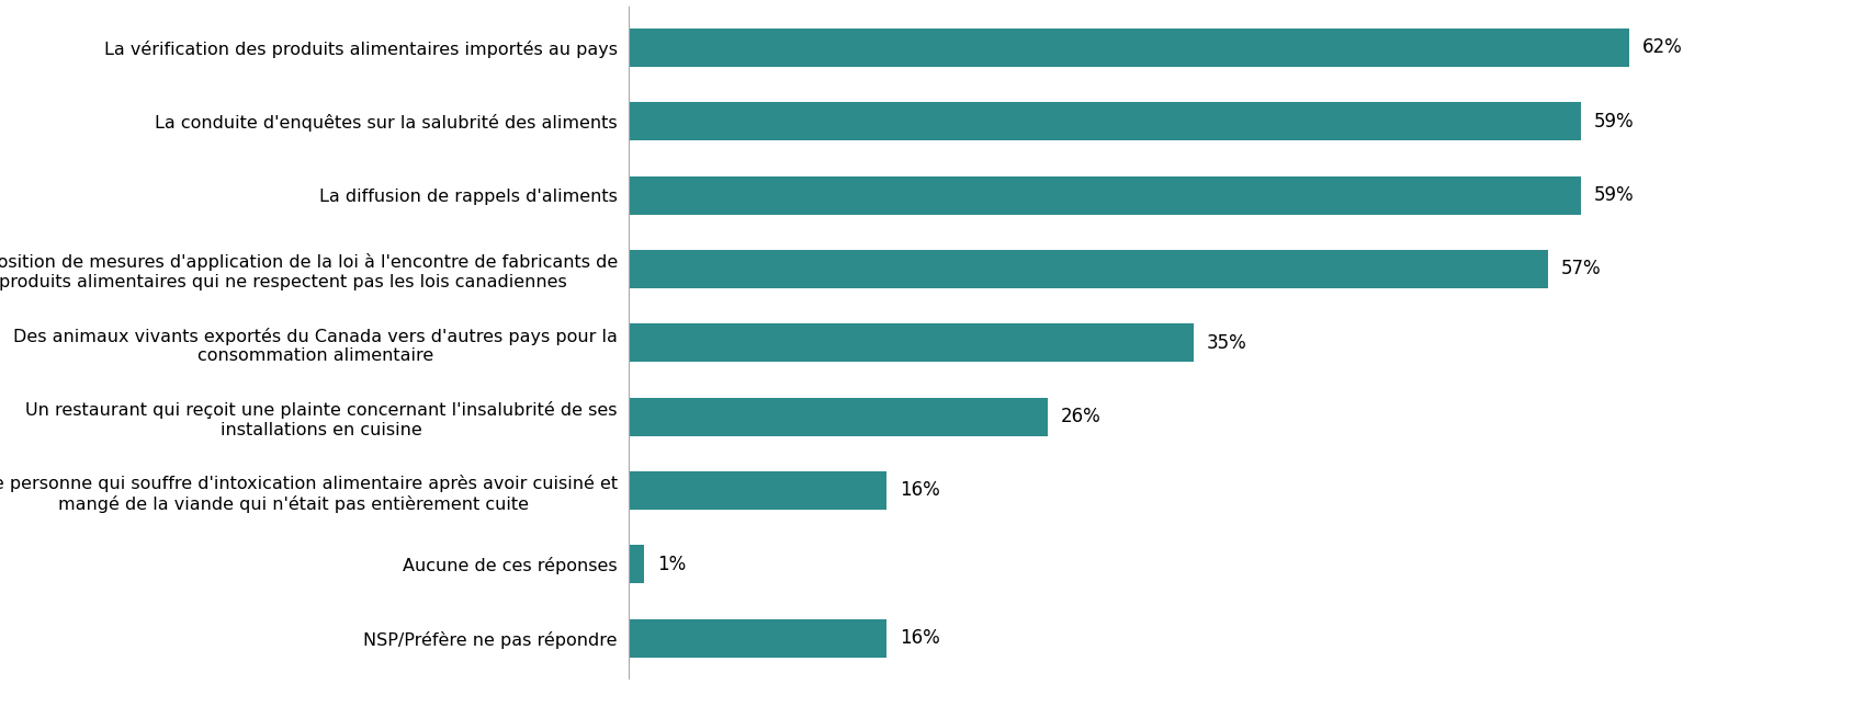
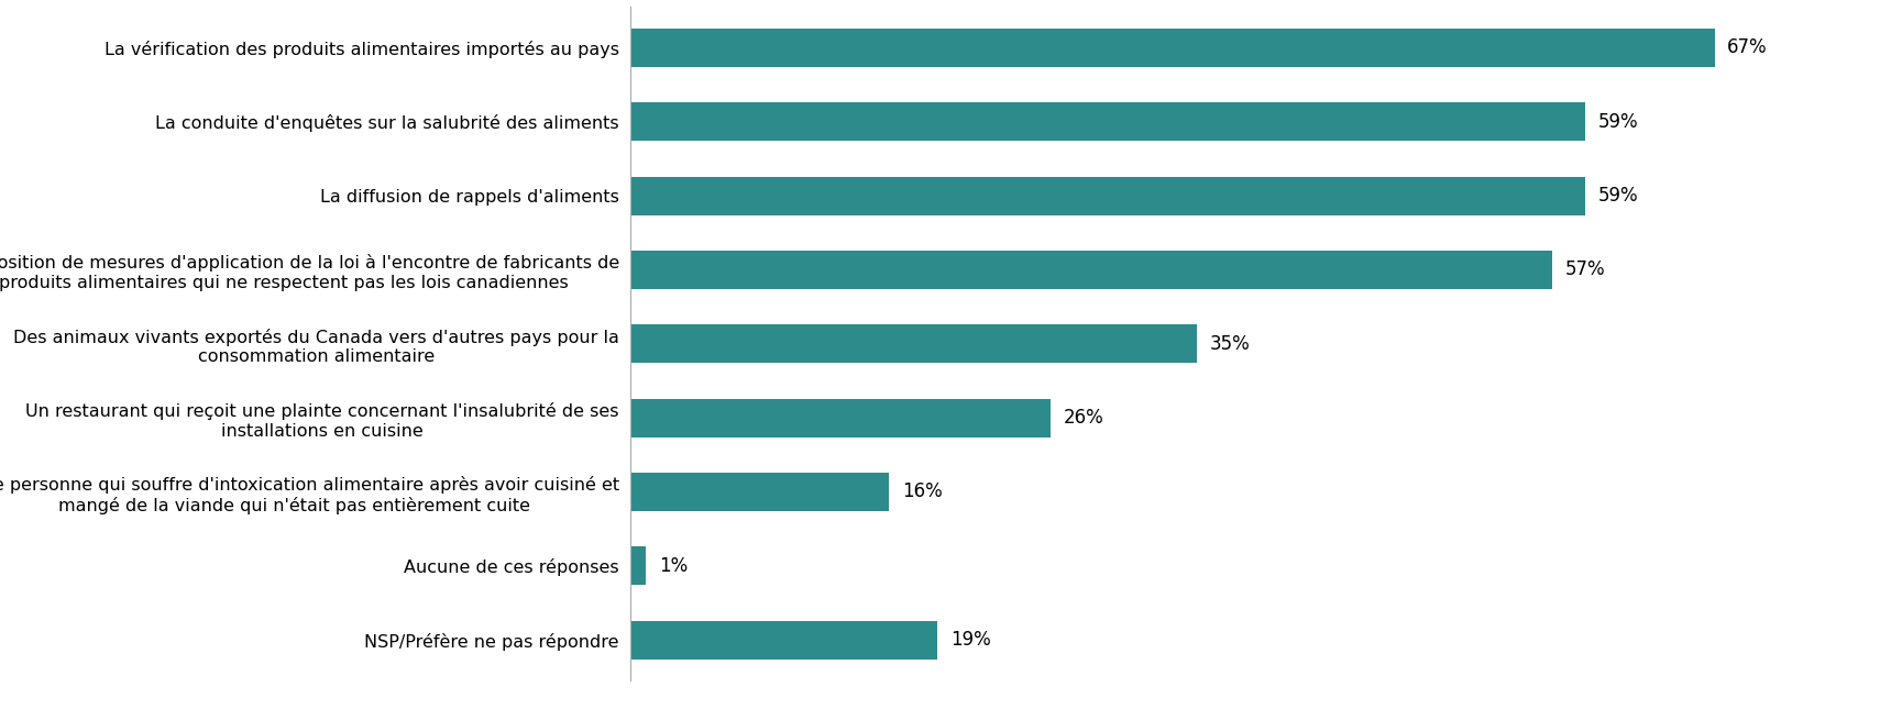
La vérification des produits alimentaires importés au pays: 62% -> 67%
NSP/Préfère ne pas répondre: 16% -> 19%
